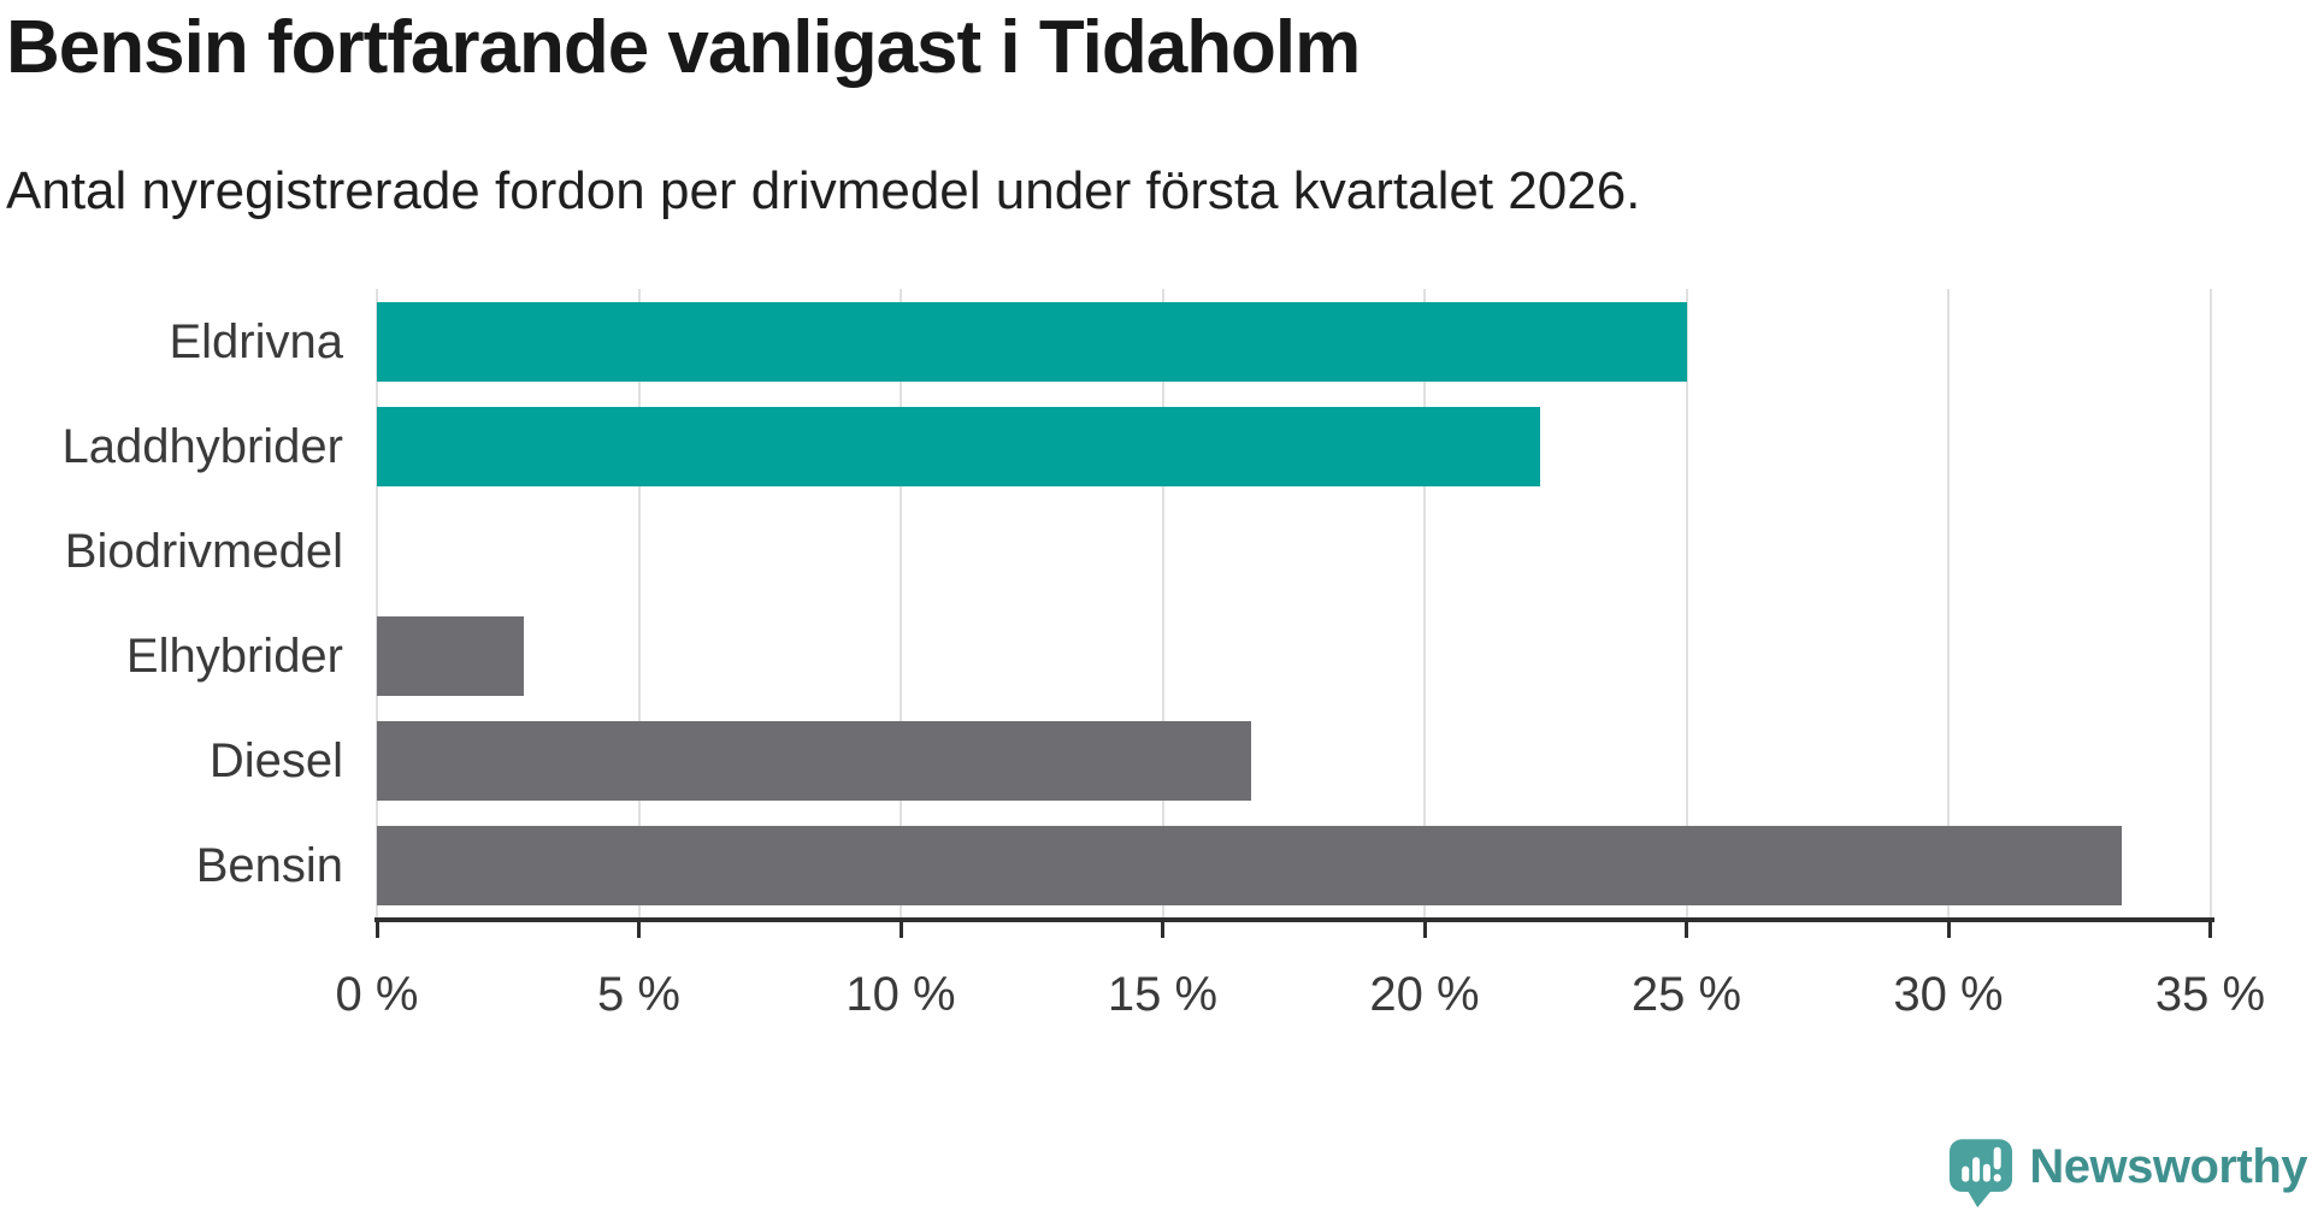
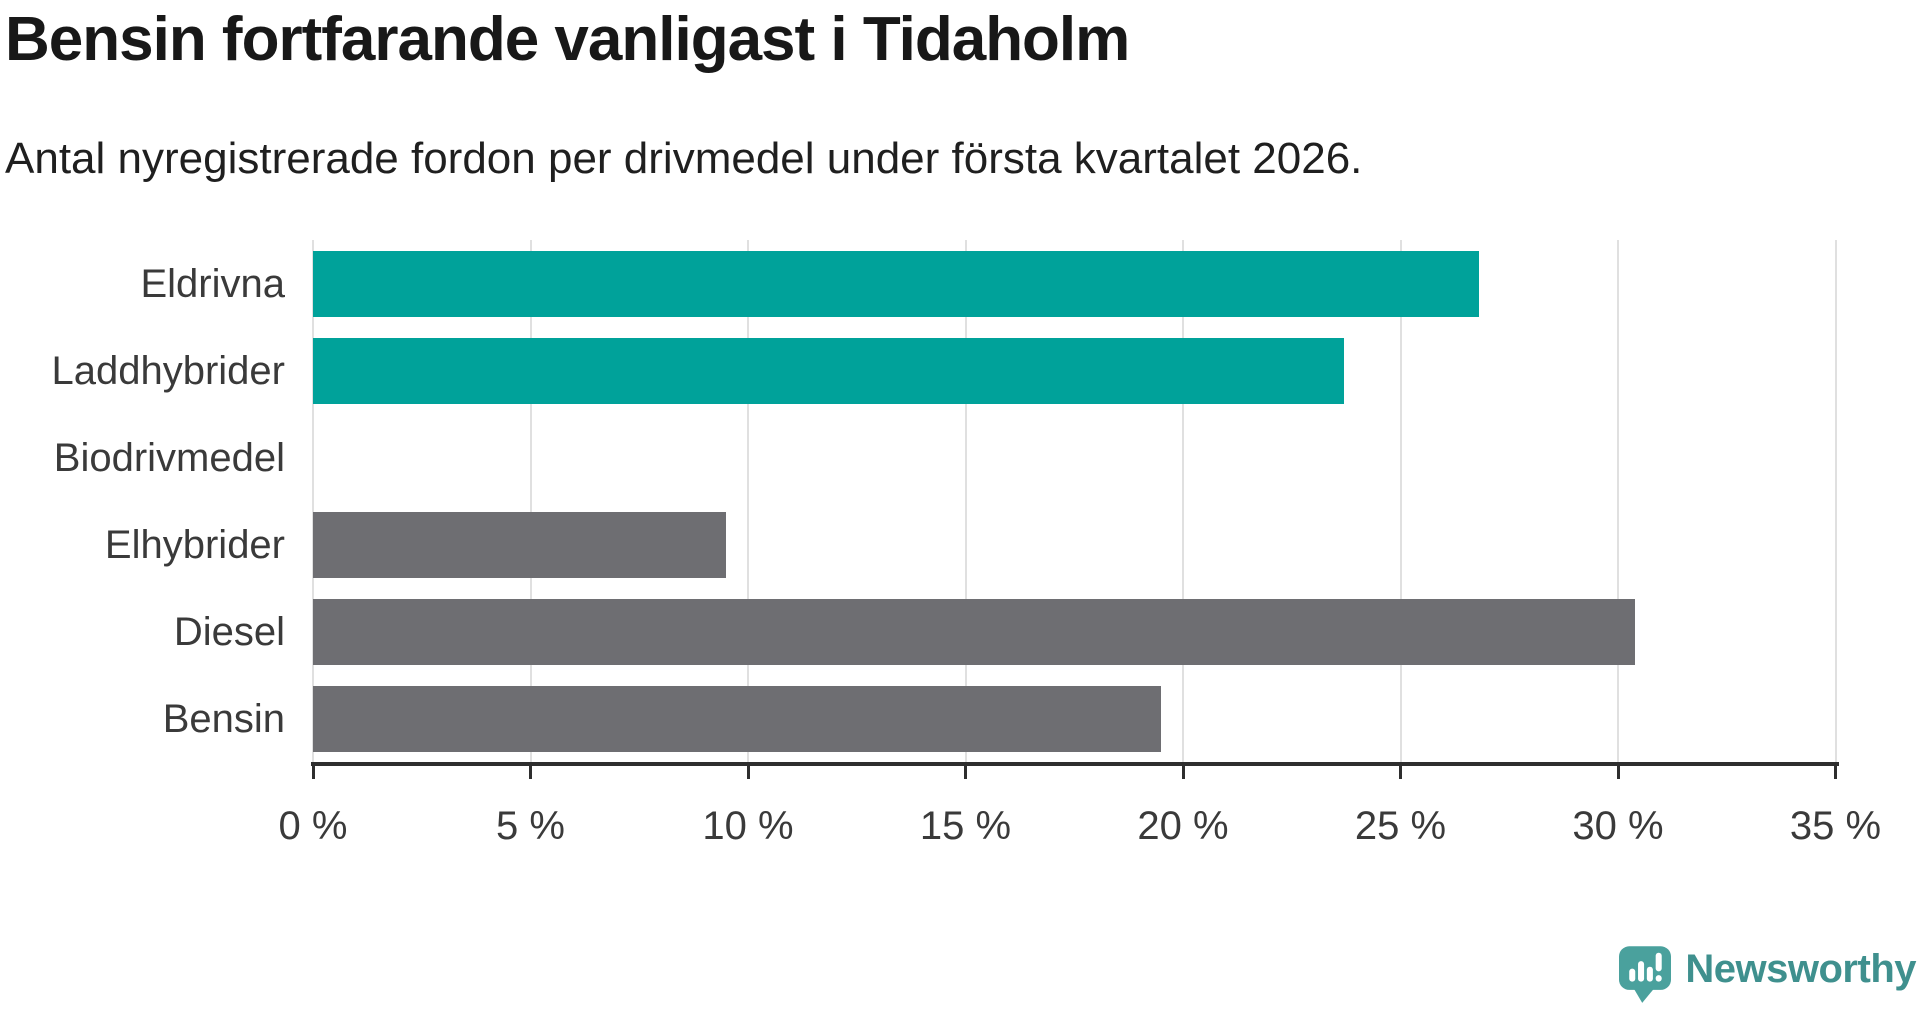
Eldrivna: 25.0% -> 26.8%
Laddhybrider: 22.2% -> 23.7%
Elhybrider: 2.8% -> 9.5%
Diesel: 16.7% -> 30.4%
Bensin: 33.3% -> 19.5%
